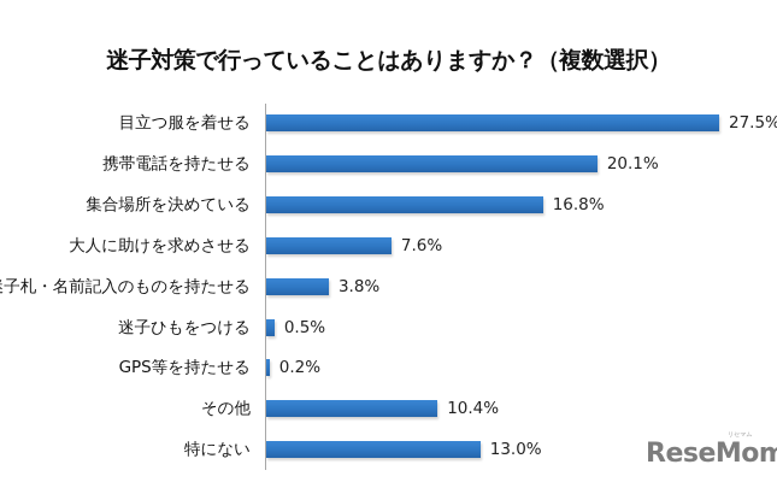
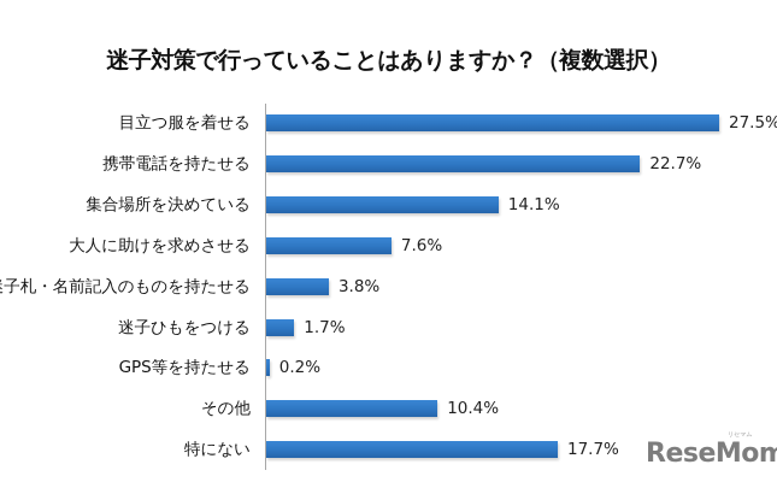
携帯電話を持たせる: 20.1% -> 22.7%
集合場所を決めている: 16.8% -> 14.1%
迷子ひもをつける: 0.5% -> 1.7%
特にない: 13.0% -> 17.7%
